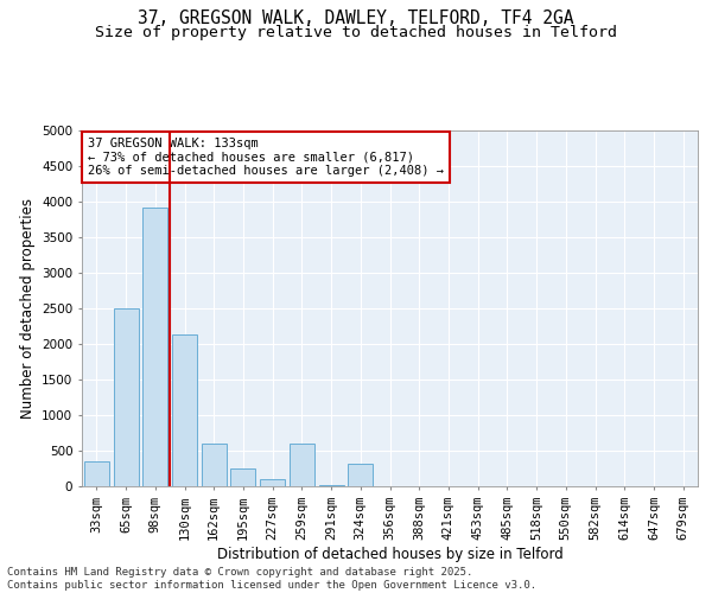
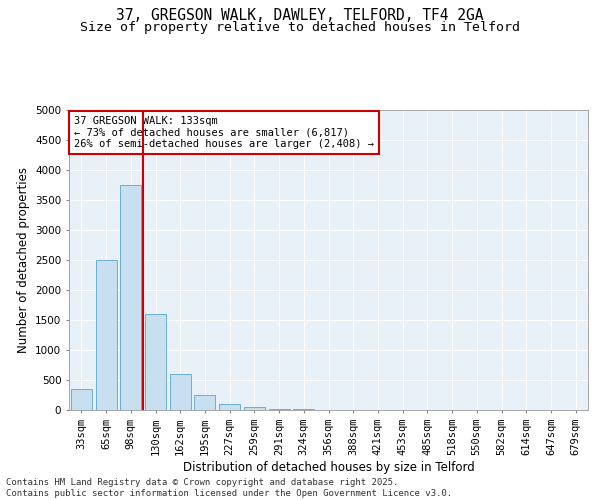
98sqm: 3920 -> 3750
130sqm: 2140 -> 1600
259sqm: 600 -> 50
324sqm: 320 -> 10
